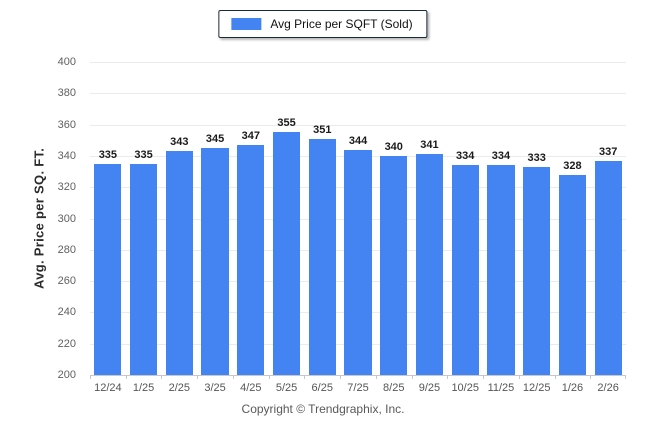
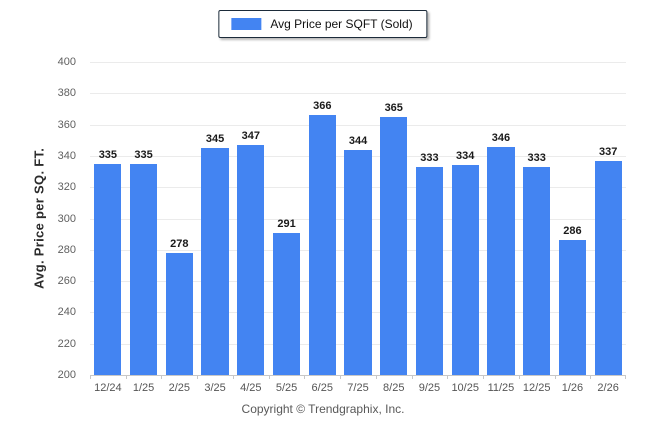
2/25: 343 -> 278
5/25: 355 -> 291
6/25: 351 -> 366
8/25: 340 -> 365
9/25: 341 -> 333
11/25: 334 -> 346
1/26: 328 -> 286
